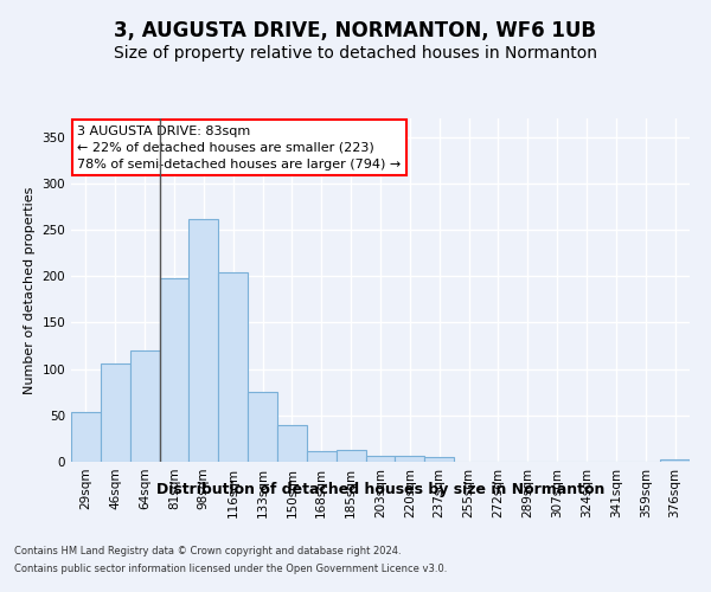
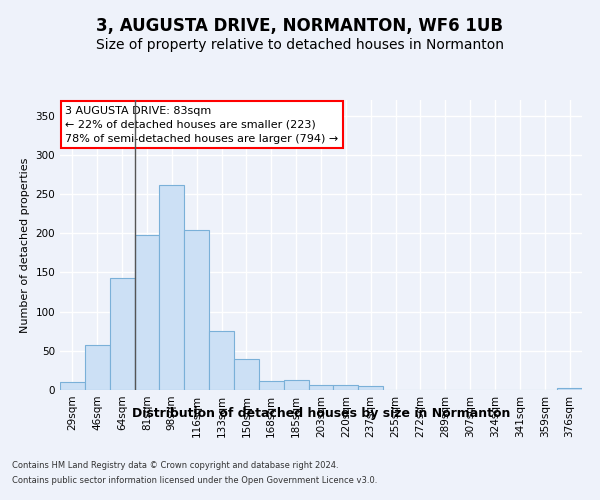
29sqm: 54 -> 10
46sqm: 106 -> 57
64sqm: 120 -> 143
